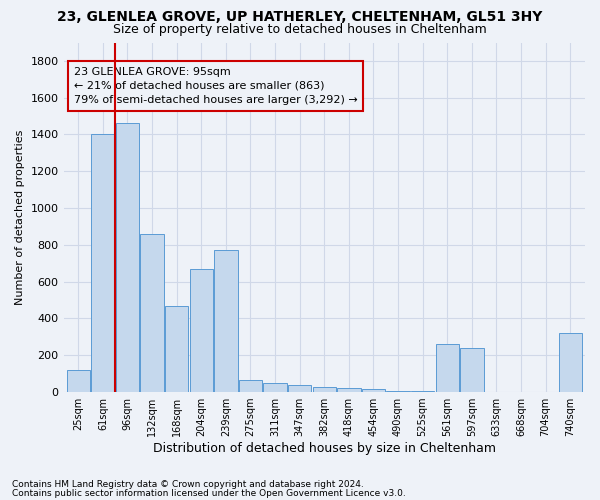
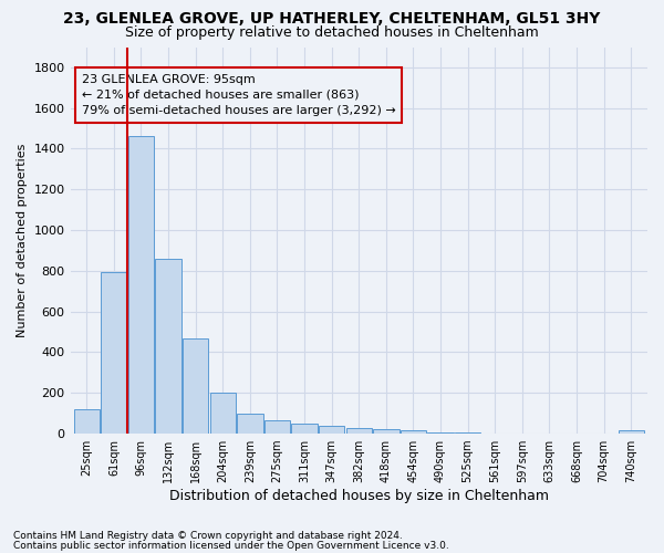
61sqm: 1400 -> 800
204sqm: 670 -> 200
239sqm: 770 -> 100
561sqm: 260 -> 0
597sqm: 240 -> 0
740sqm: 320 -> 20
